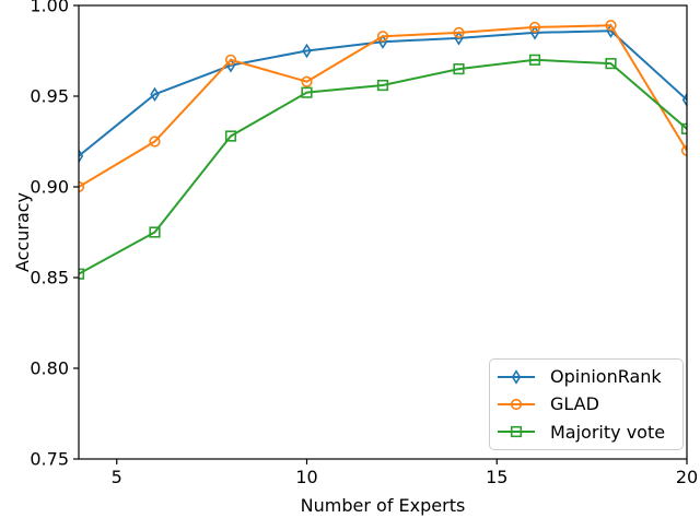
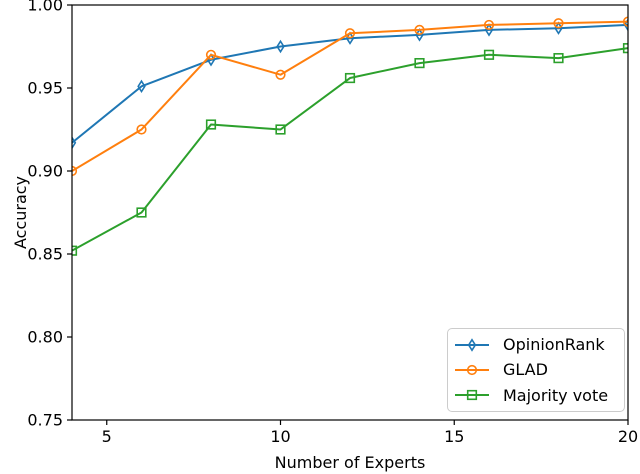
Majority vote/10: 0.952 -> 0.925
OpinionRank/20: 0.948 -> 0.988
GLAD/20: 0.920 -> 0.990
Majority vote/20: 0.932 -> 0.974
